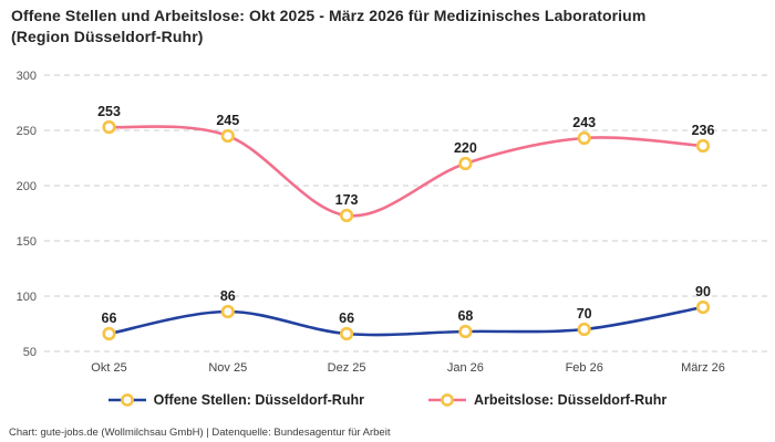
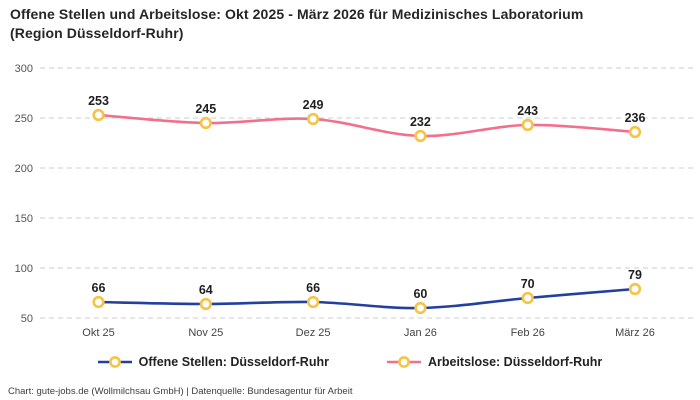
Offene Stellen: Düsseldorf-Ruhr/Nov 25: 86 -> 64
Arbeitslose: Düsseldorf-Ruhr/Dez 25: 173 -> 249
Offene Stellen: Düsseldorf-Ruhr/Jan 26: 68 -> 60
Arbeitslose: Düsseldorf-Ruhr/Jan 26: 220 -> 232
Offene Stellen: Düsseldorf-Ruhr/März 26: 90 -> 79
